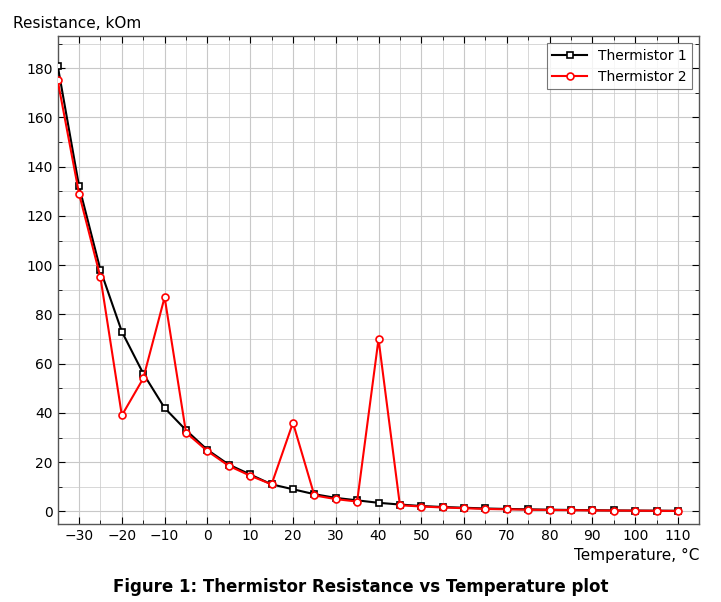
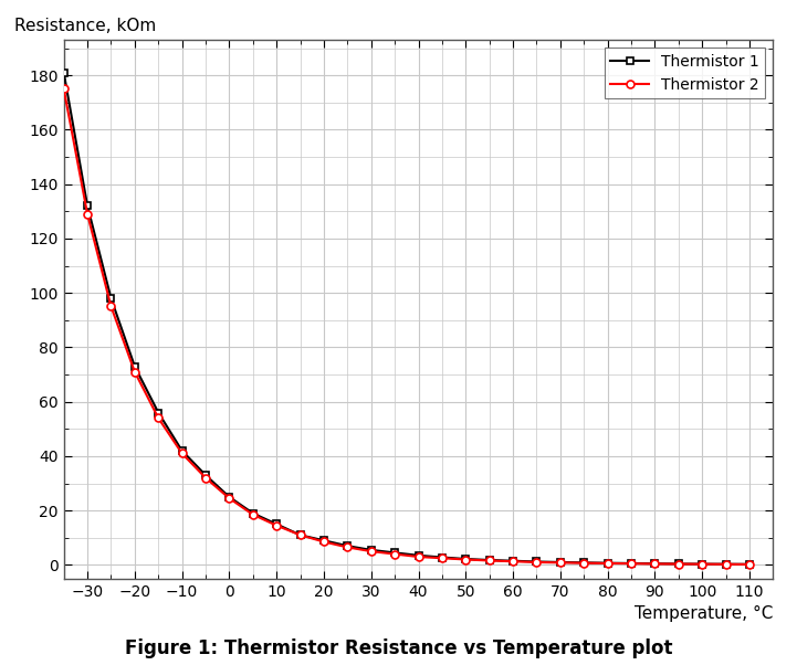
Thermistor 2/−20: 39.0 -> 71.0
Thermistor 2/−10: 87.0 -> 41.0
Thermistor 2/20: 36.0 -> 8.5
Thermistor 2/40: 70.0 -> 3.0
